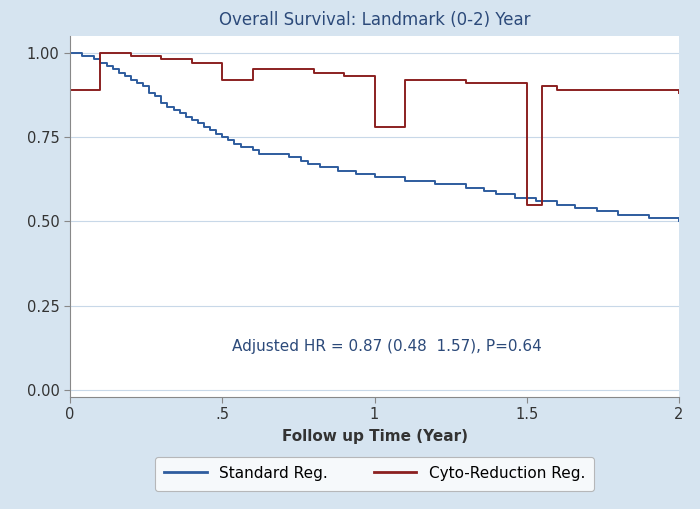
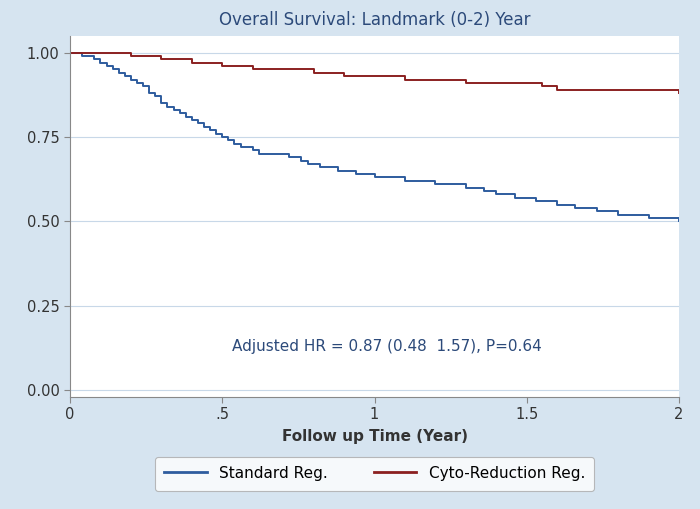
Cyto-Reduction Reg./0: 0.89 -> 1.00
Cyto-Reduction Reg./.5: 0.92 -> 0.96
Cyto-Reduction Reg./1: 0.78 -> 0.93
Cyto-Reduction Reg./1.5: 0.55 -> 0.91
